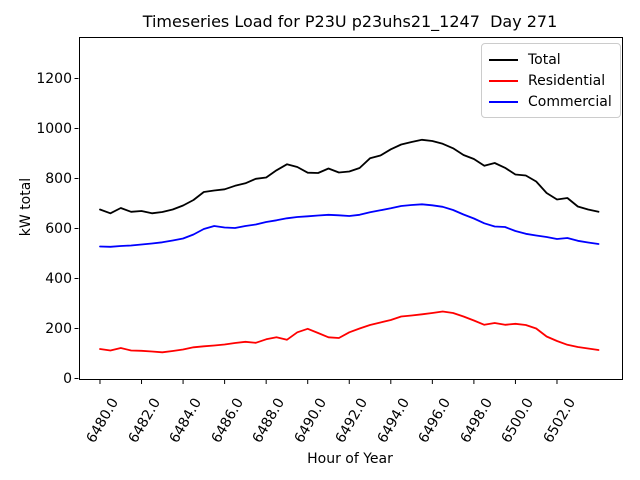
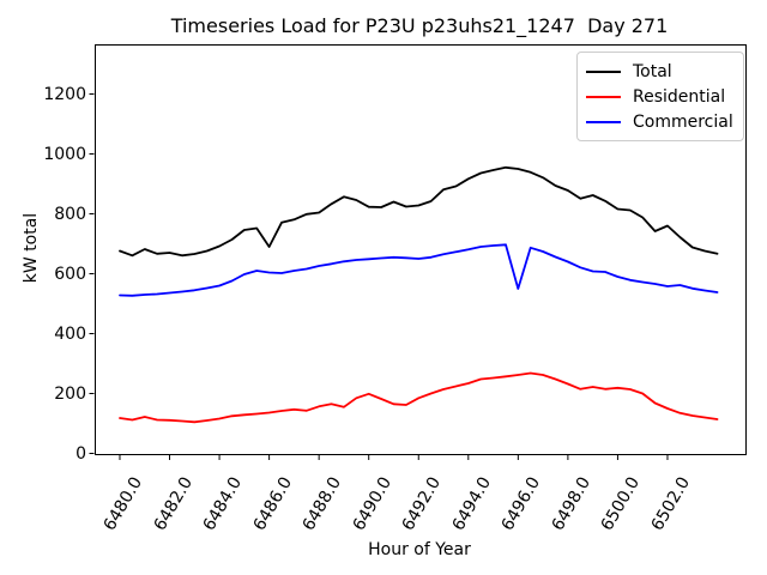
Total/6486.0: 760 -> 690
Commercial/6496.0: 690 -> 550
Total/6502.0: 720 -> 760
